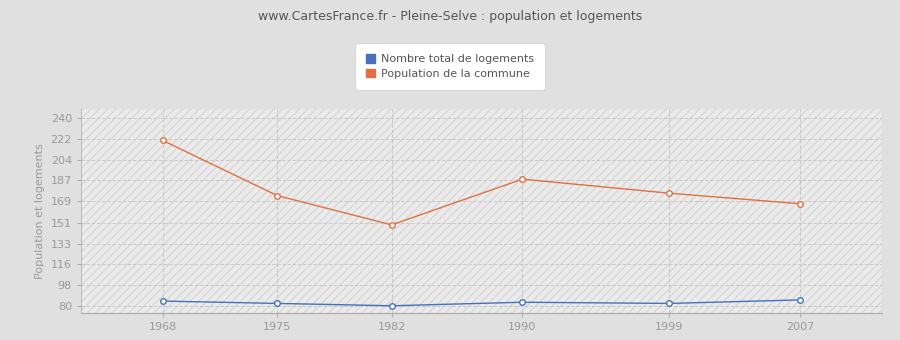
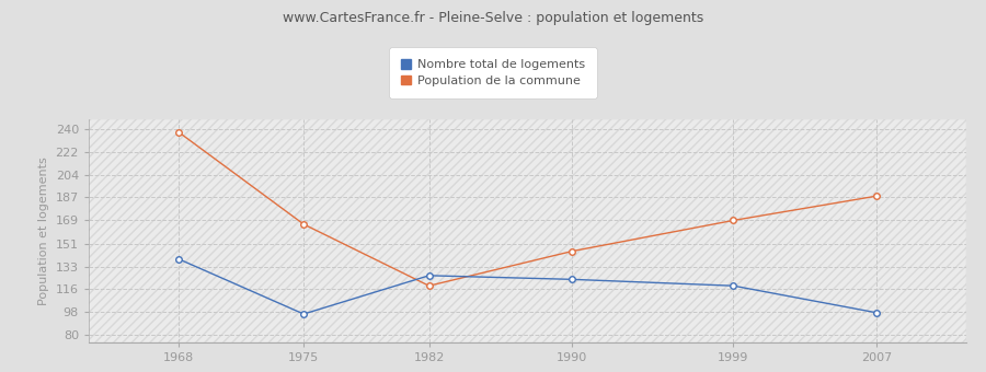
Population de la commune/1968: 221 -> 238
Nombre total de logements/1968: 84 -> 139
Population de la commune/1975: 174 -> 166
Nombre total de logements/1975: 82 -> 96
Population de la commune/1982: 149 -> 118
Nombre total de logements/1982: 80 -> 126
Population de la commune/1990: 188 -> 145
Nombre total de logements/1990: 83 -> 123
Population de la commune/1999: 176 -> 169
Nombre total de logements/1999: 82 -> 118
Population de la commune/2007: 167 -> 188
Nombre total de logements/2007: 85 -> 97
